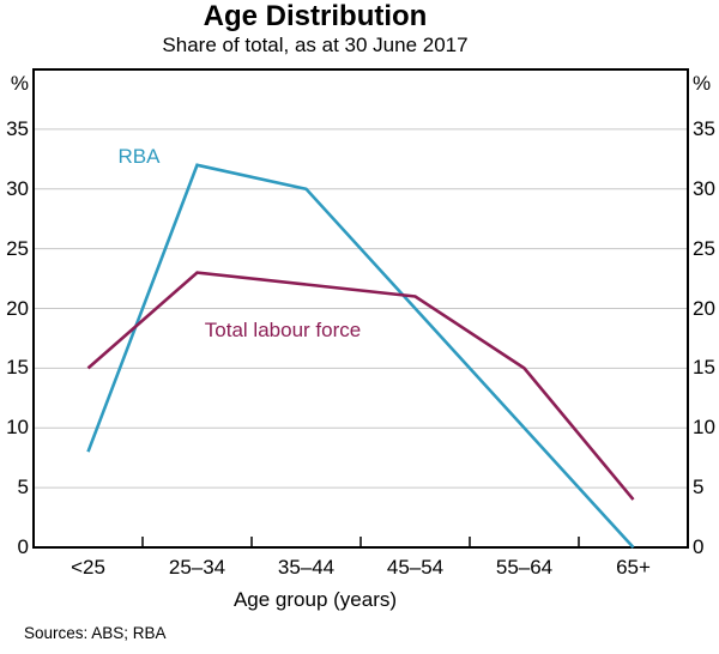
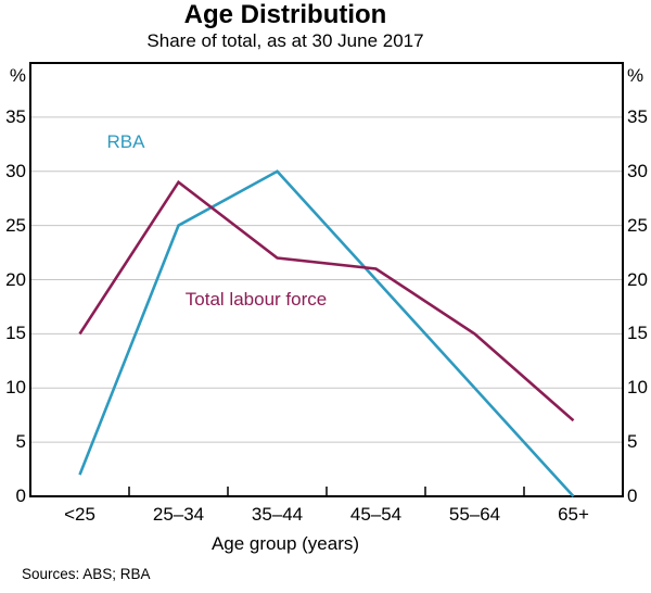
RBA/<25: 8 -> 2
RBA/25–34: 32 -> 25
Total labour force/25–34: 23 -> 29
Total labour force/65+: 4 -> 7
